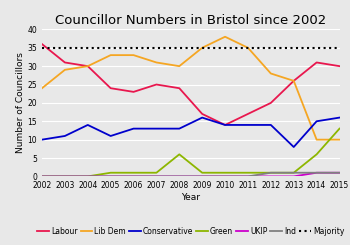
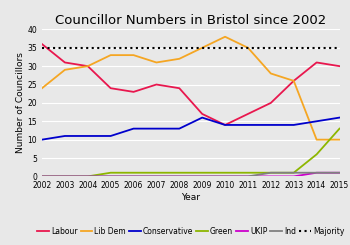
Conservative/2004: 14 -> 11
Lib Dem/2008: 30 -> 32
Green/2008: 6 -> 1
Conservative/2013: 8 -> 14
